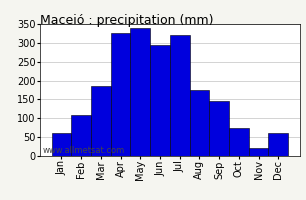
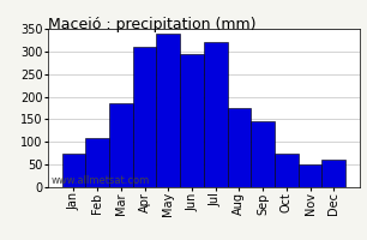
Jan: 60 -> 75
Apr: 325 -> 310
Nov: 20 -> 50
